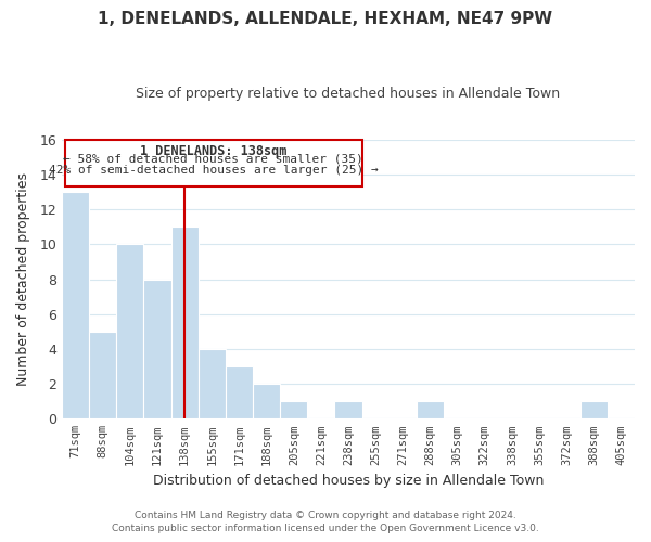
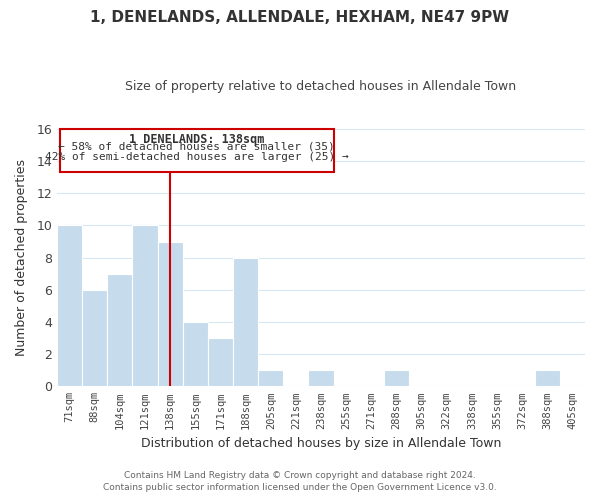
71sqm: 13 -> 10
88sqm: 5 -> 6
104sqm: 10 -> 7
121sqm: 8 -> 10
138sqm: 11 -> 9
188sqm: 2 -> 8
